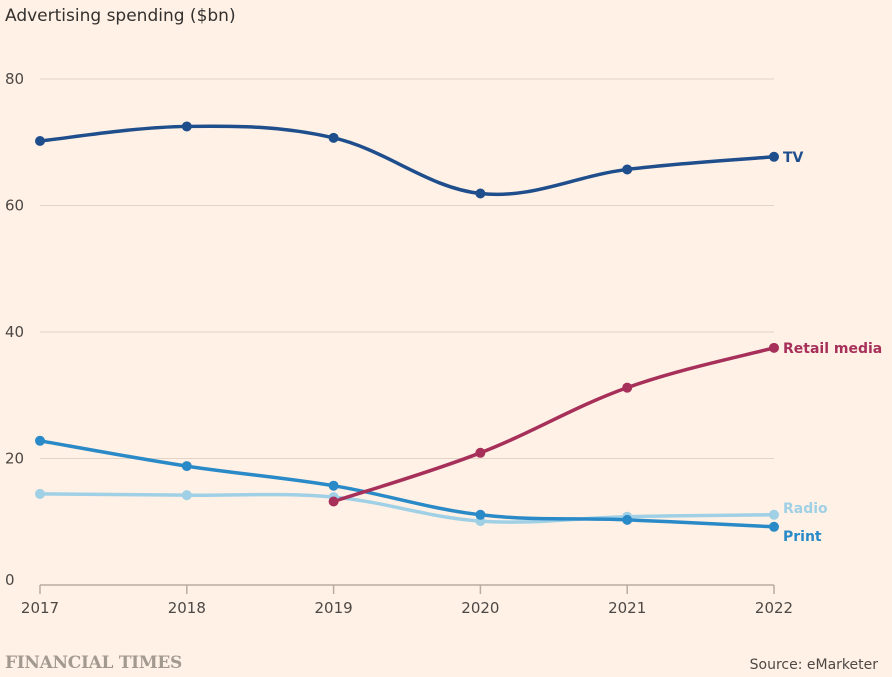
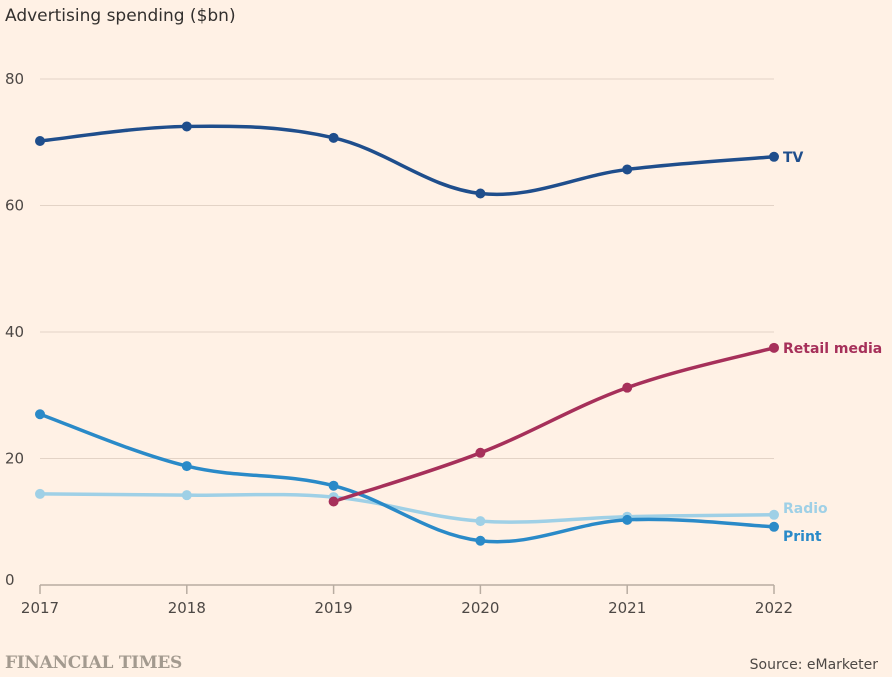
Print/2017: 23 -> 27
Print/2020: 11 -> 7
